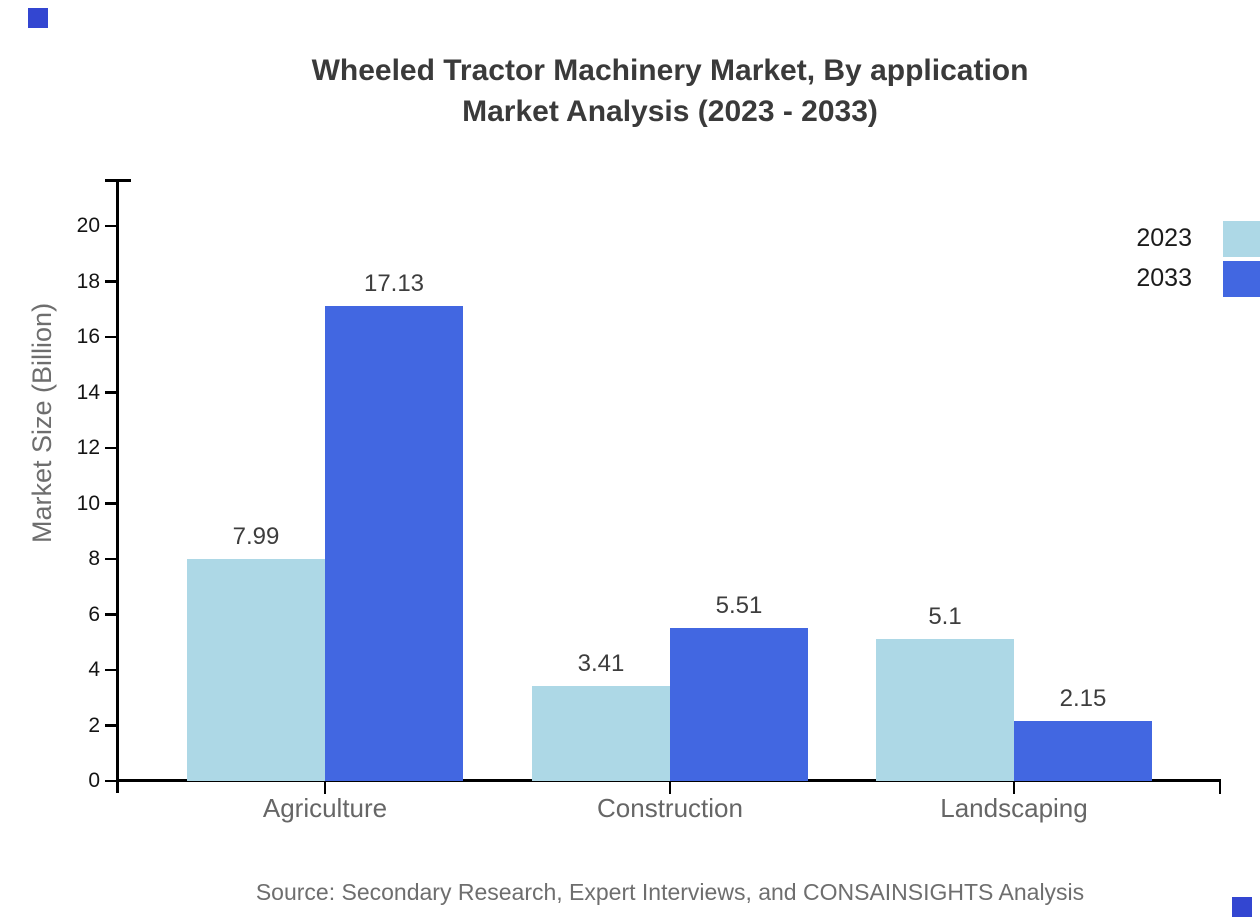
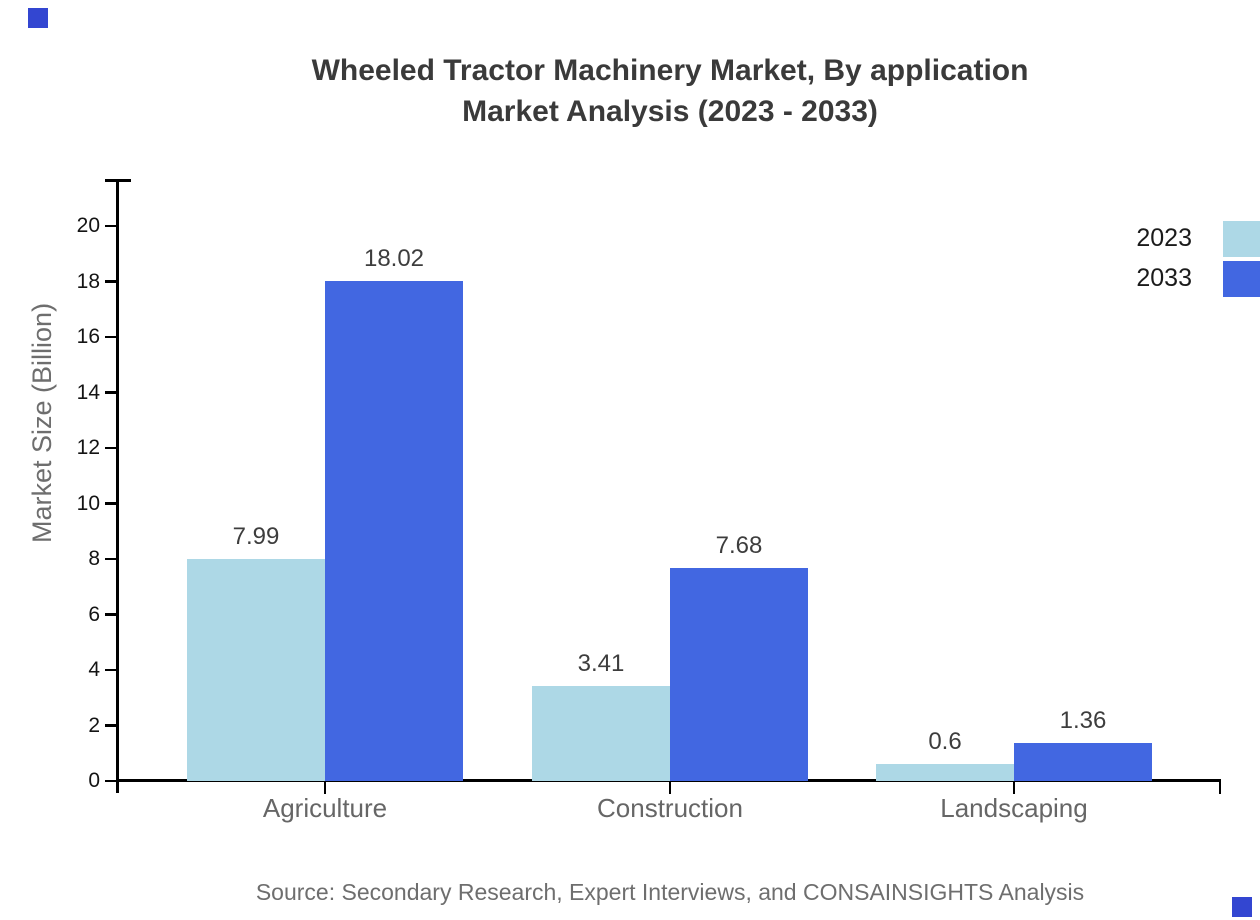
2033/Agriculture: 17.13 -> 18.02
2033/Construction: 5.51 -> 7.68
2023/Landscaping: 5.1 -> 0.6
2033/Landscaping: 2.15 -> 1.36
